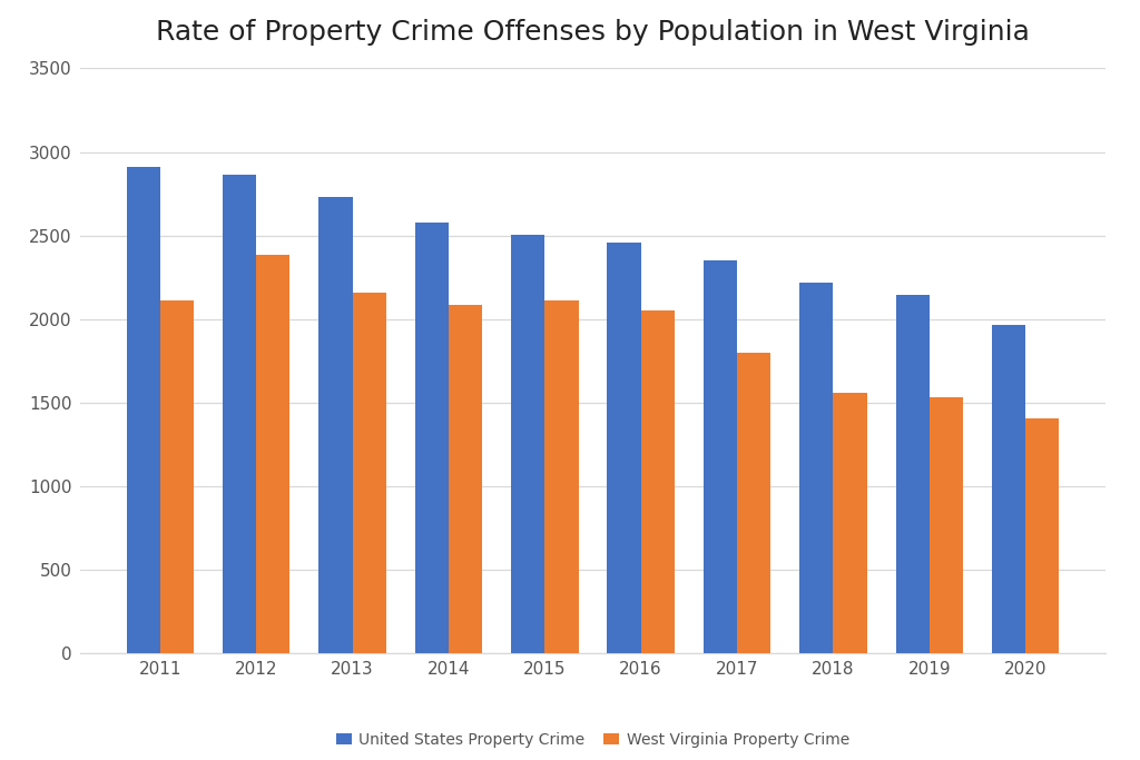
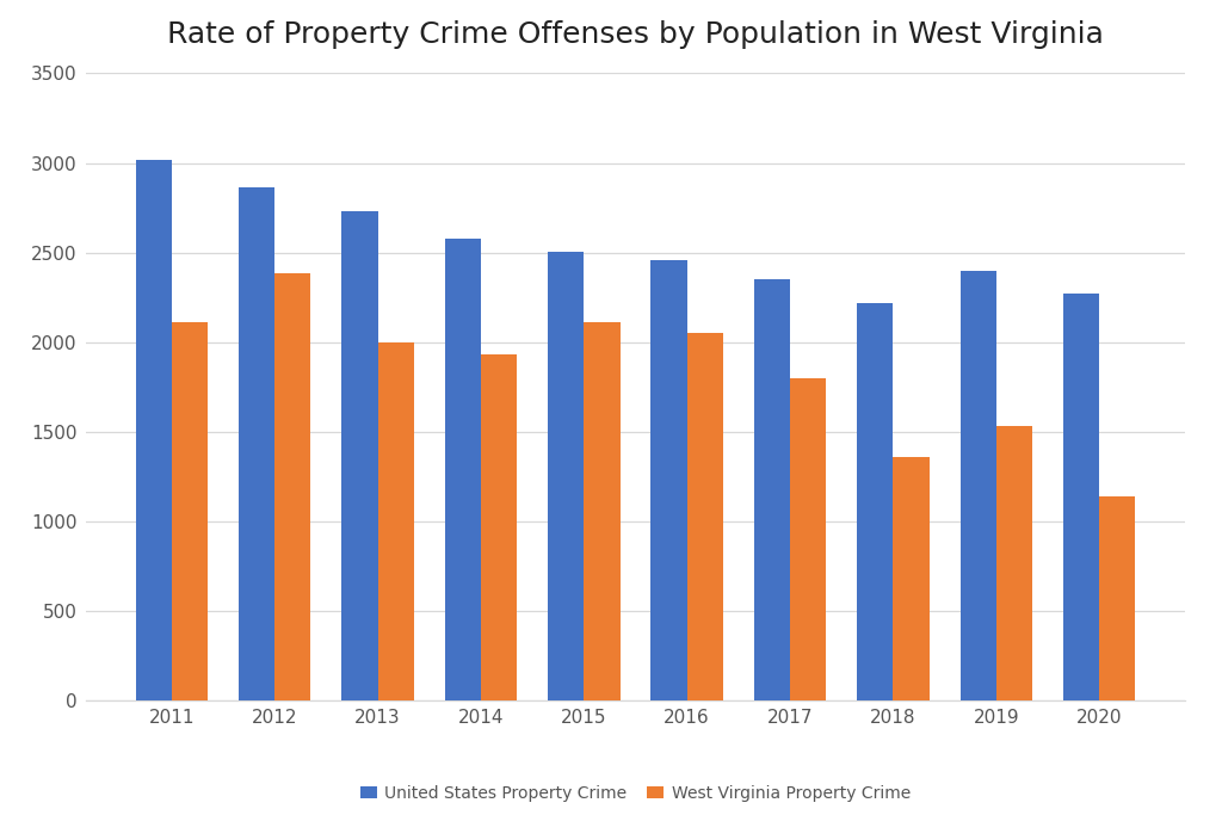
United States Property Crime/2011: 2910 -> 3020
West Virginia Property Crime/2013: 2160 -> 2000
West Virginia Property Crime/2014: 2080 -> 1930
West Virginia Property Crime/2018: 1560 -> 1360
United States Property Crime/2019: 2140 -> 2400
United States Property Crime/2020: 1960 -> 2270
West Virginia Property Crime/2020: 1400 -> 1140
